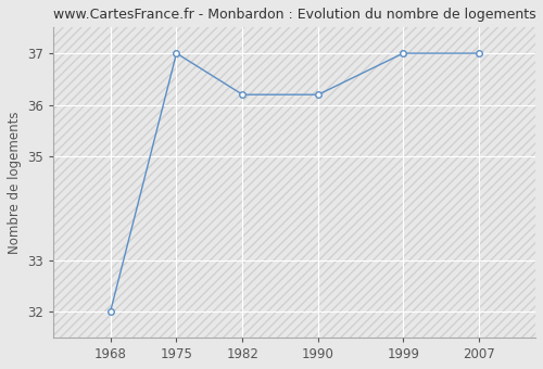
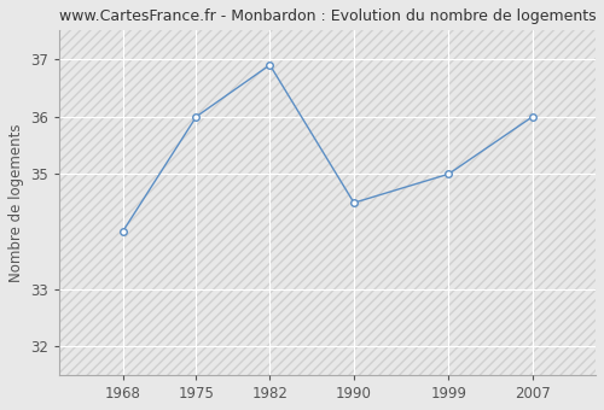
1968: 32.0 -> 34.0
1975: 37.0 -> 36.0
1982: 36.2 -> 36.9
1990: 36.2 -> 34.5
1999: 37.0 -> 35.0
2007: 37.0 -> 36.0
